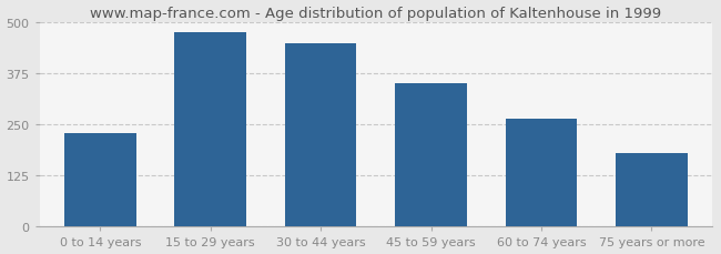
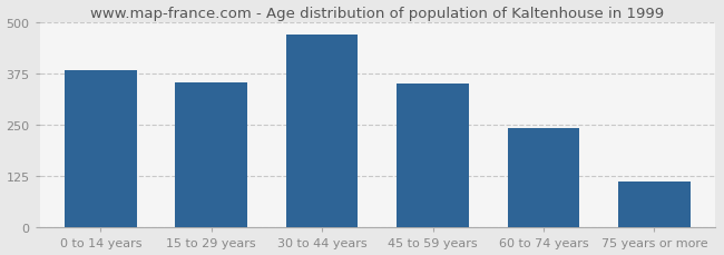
0 to 14 years: 230 -> 383
15 to 29 years: 475 -> 355
30 to 44 years: 450 -> 470
60 to 74 years: 265 -> 242
75 years or more: 180 -> 112
